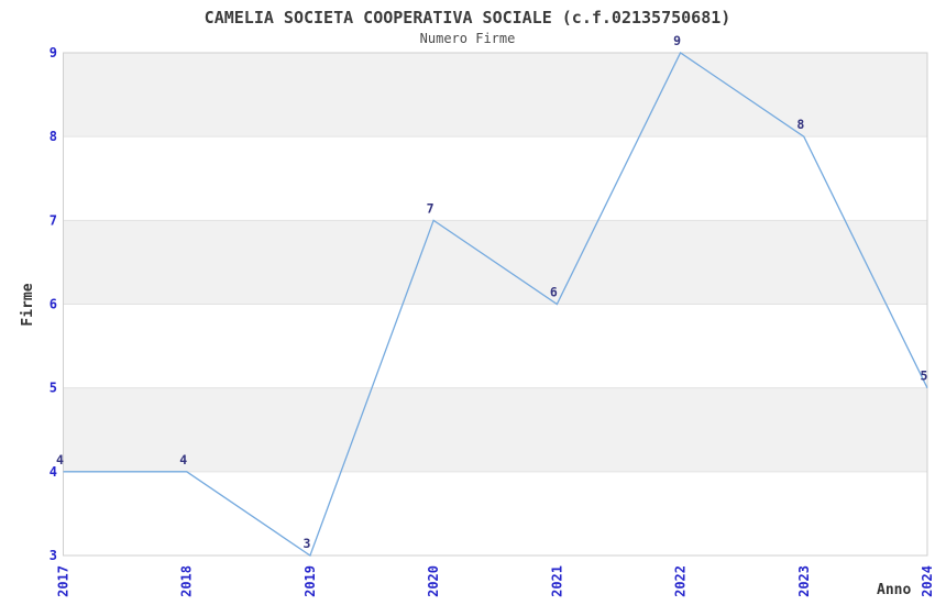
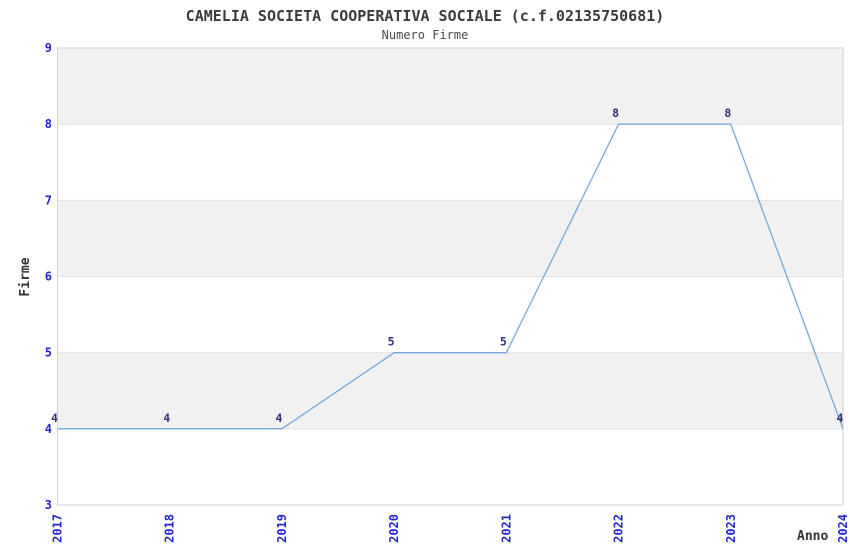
2019: 3 -> 4
2020: 7 -> 5
2021: 6 -> 5
2022: 9 -> 8
2024: 5 -> 4
